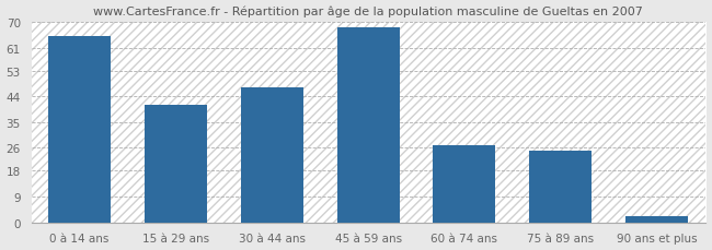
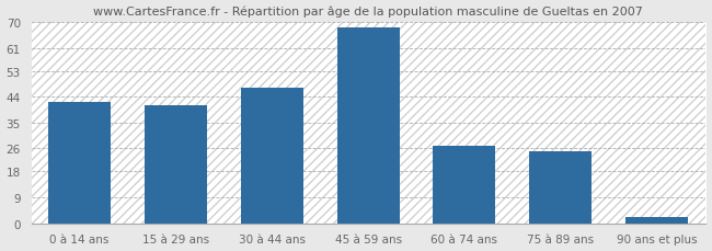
0 à 14 ans: 65 -> 42
